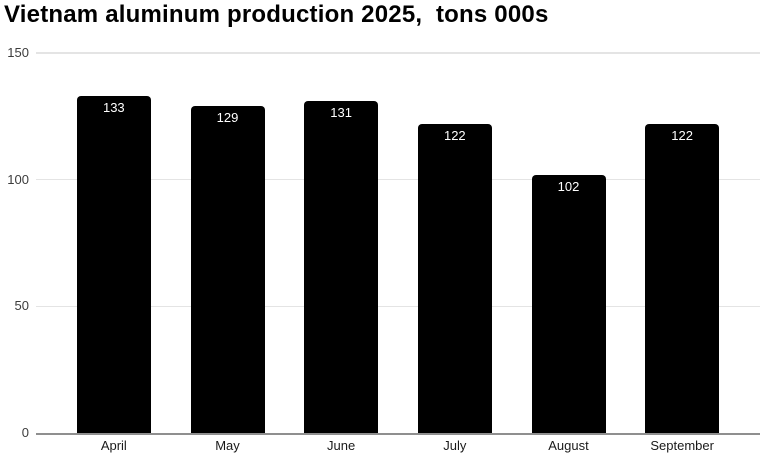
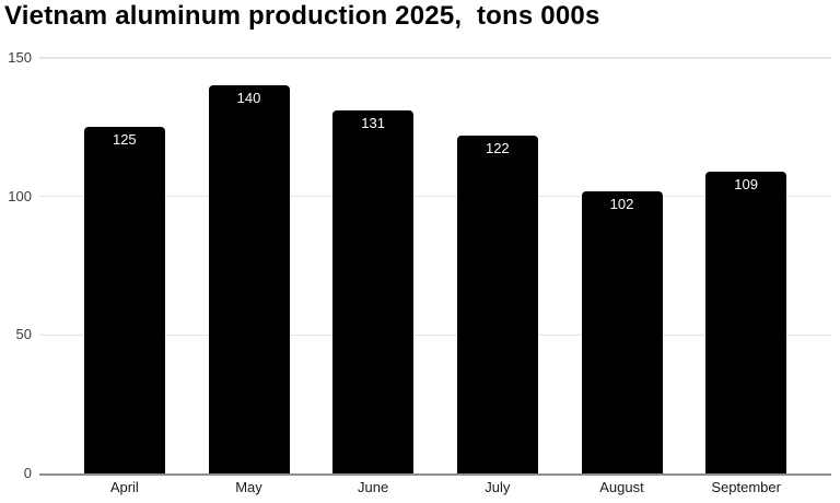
April: 133 -> 125
May: 129 -> 140
September: 122 -> 109
